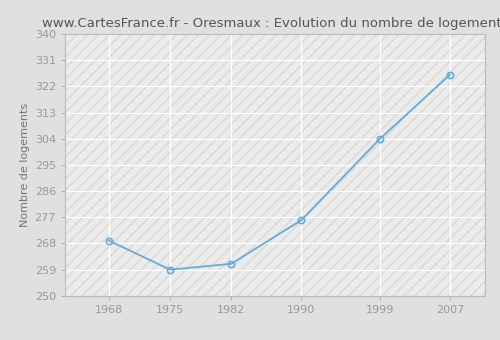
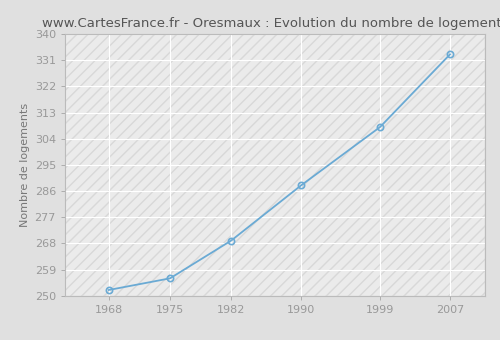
1968: 269 -> 252
1975: 259 -> 256
1982: 261 -> 269
1990: 276 -> 288
1999: 304 -> 308
2007: 326 -> 333
